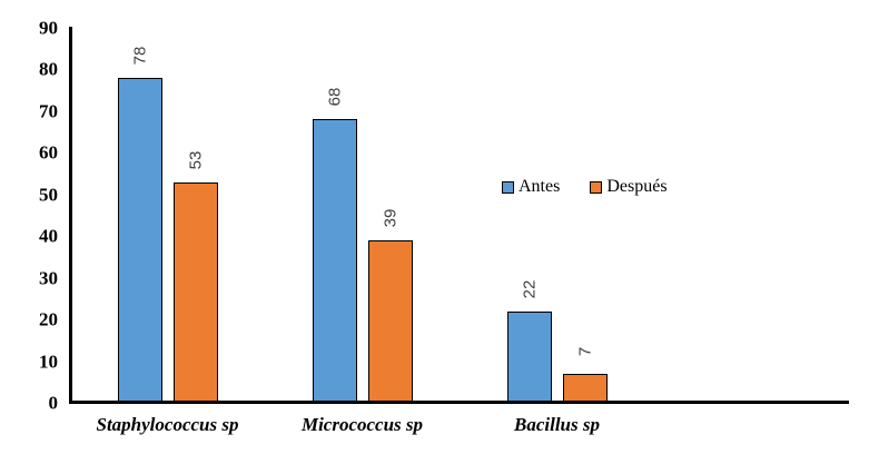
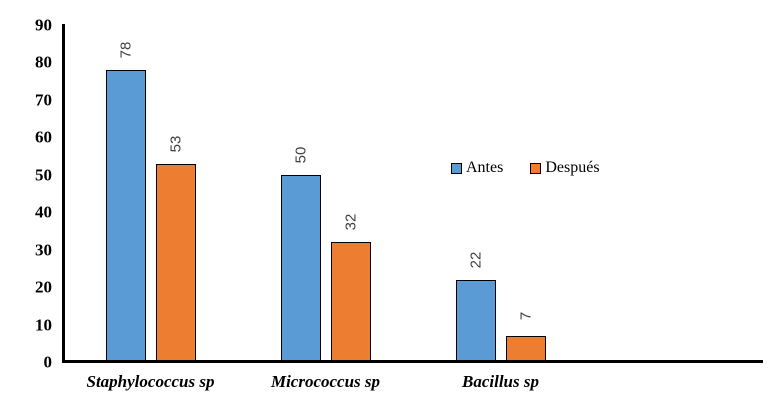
Antes/Micrococcus sp: 68 -> 50
Después/Micrococcus sp: 39 -> 32
